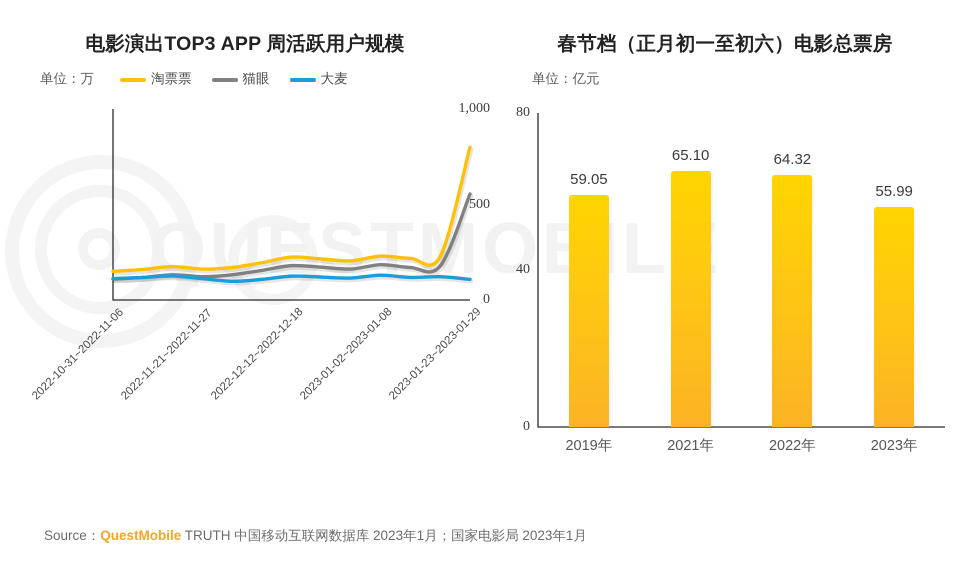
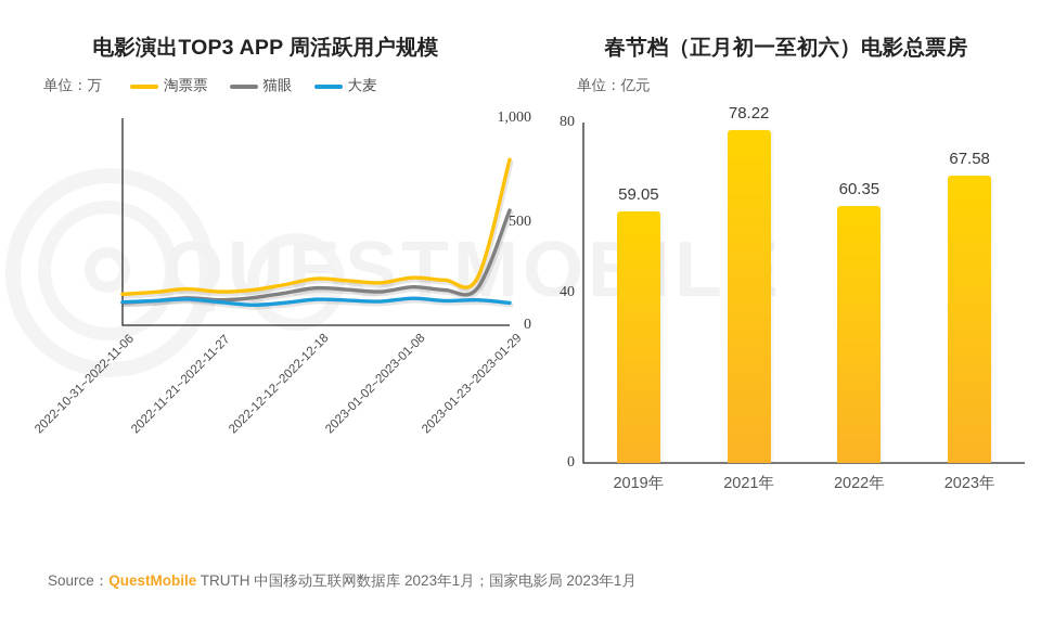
春节档（正月初一至初六）电影总票房/2021年: 65.10 -> 78.22
春节档（正月初一至初六）电影总票房/2022年: 64.32 -> 60.35
春节档（正月初一至初六）电影总票房/2023年: 55.99 -> 67.58
